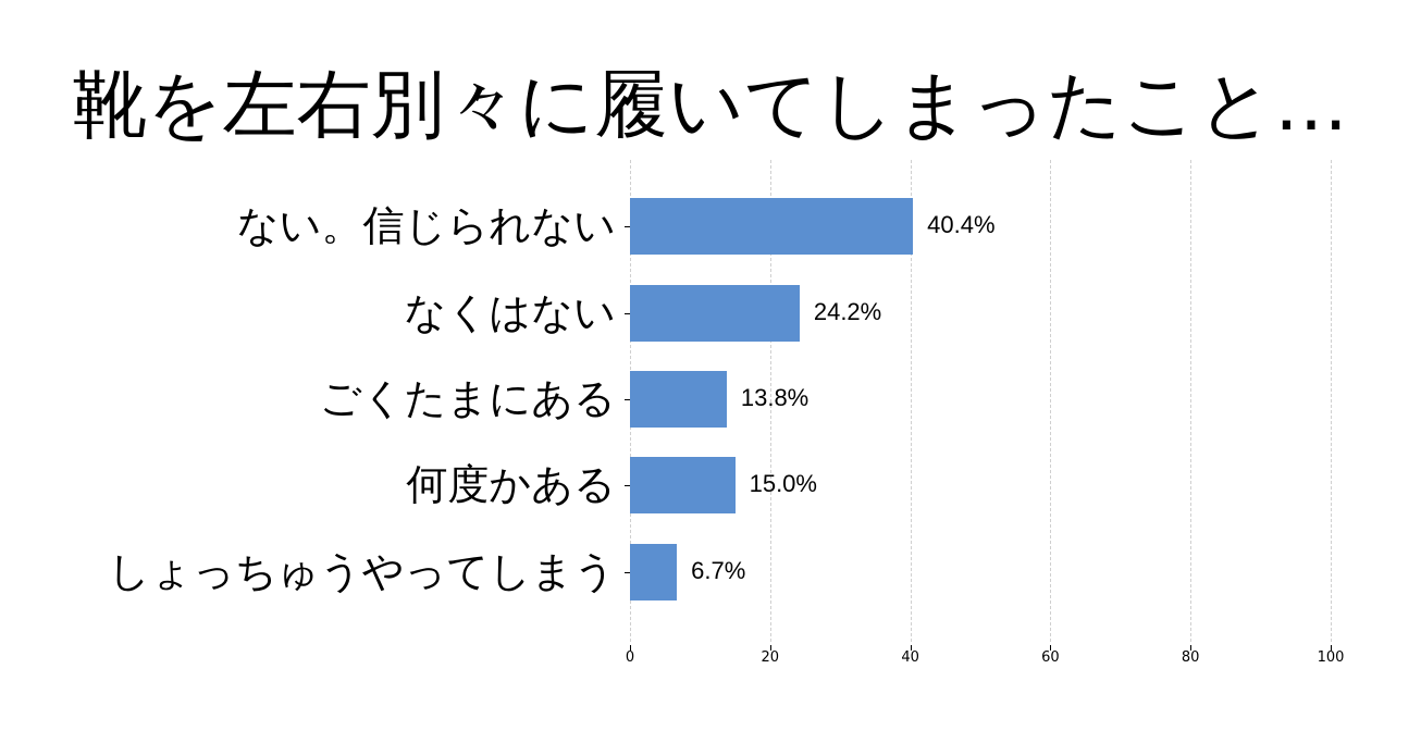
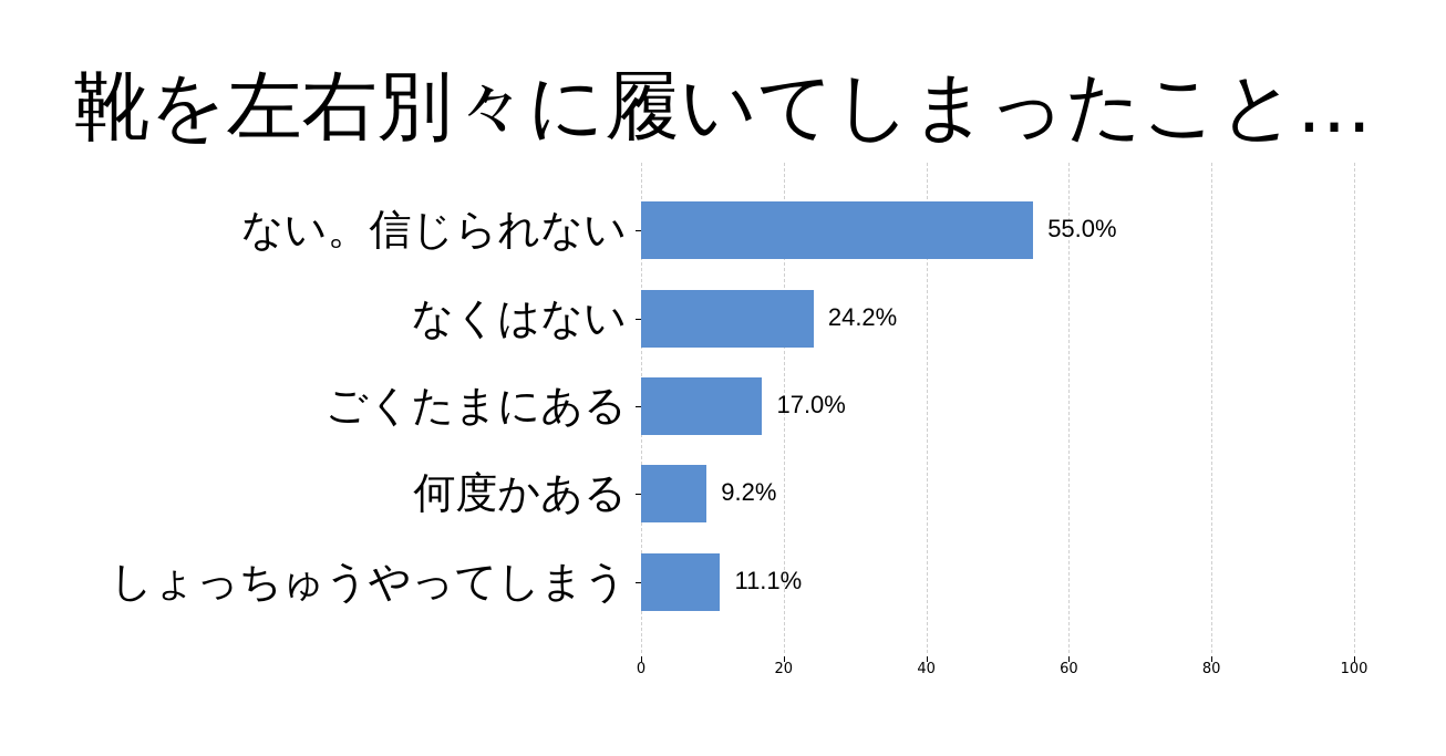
ない。信じられない: 40.4% -> 55.0%
ごくたまにある: 13.8% -> 17.0%
何度かある: 15.0% -> 9.2%
しょっちゅうやってしまう: 6.7% -> 11.1%
